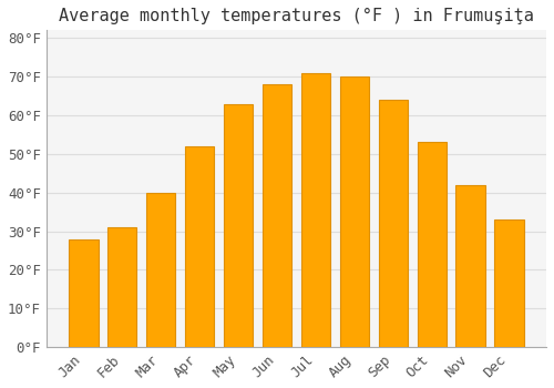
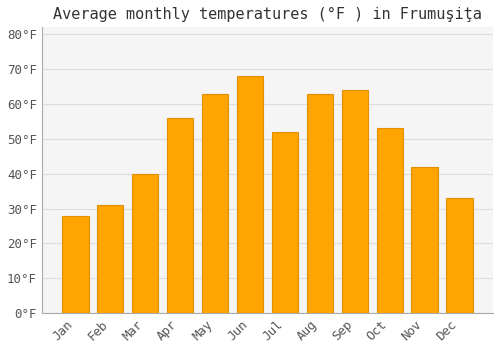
Apr: 52°F -> 56°F
Jul: 71°F -> 52°F
Aug: 70°F -> 63°F
